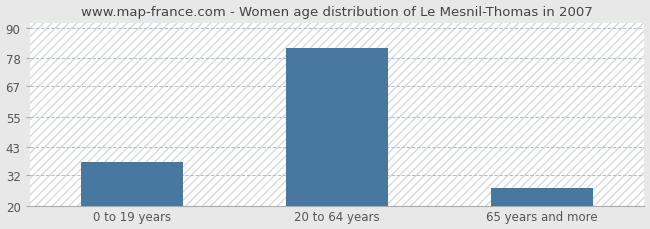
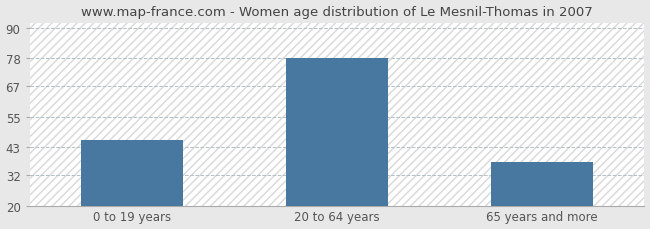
0 to 19 years: 37 -> 46
20 to 64 years: 82 -> 78
65 years and more: 27 -> 37
